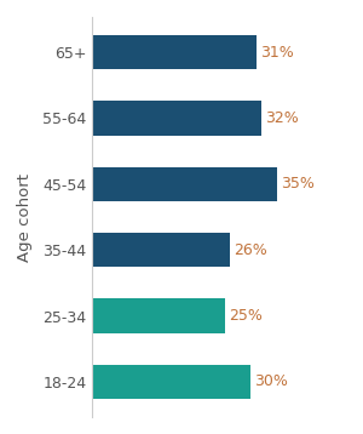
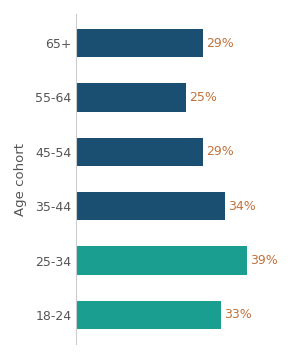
65+: 31% -> 29%
55-64: 32% -> 25%
45-54: 35% -> 29%
35-44: 26% -> 34%
25-34: 25% -> 39%
18-24: 30% -> 33%
